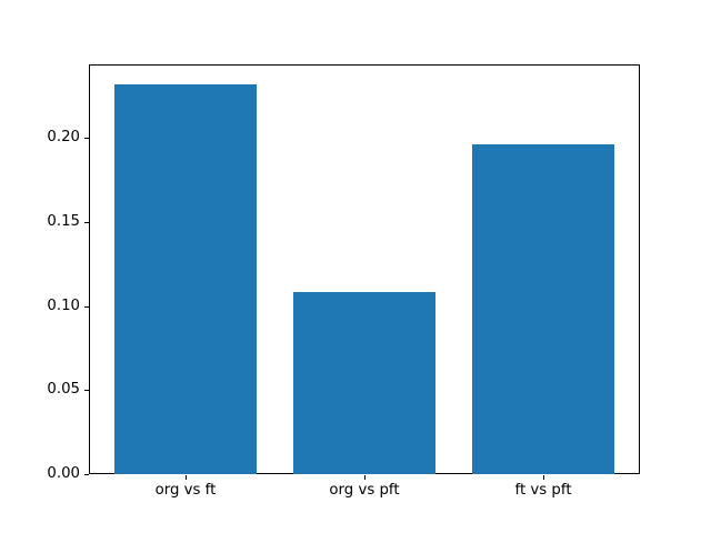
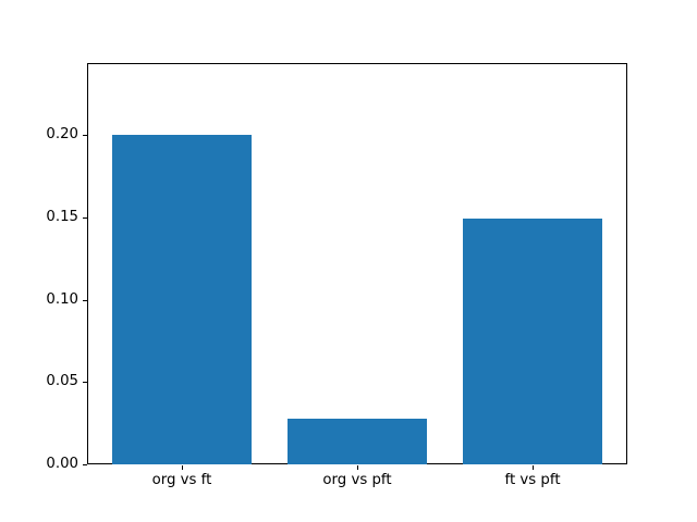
org vs ft: 0.232 -> 0.200
org vs pft: 0.108 -> 0.028
ft vs pft: 0.196 -> 0.149
